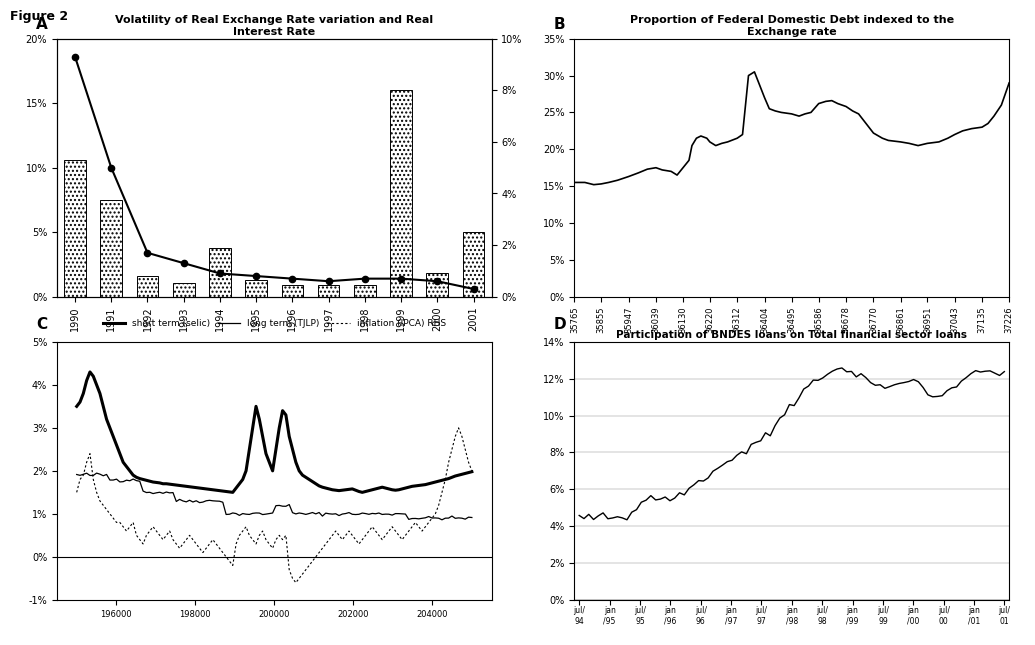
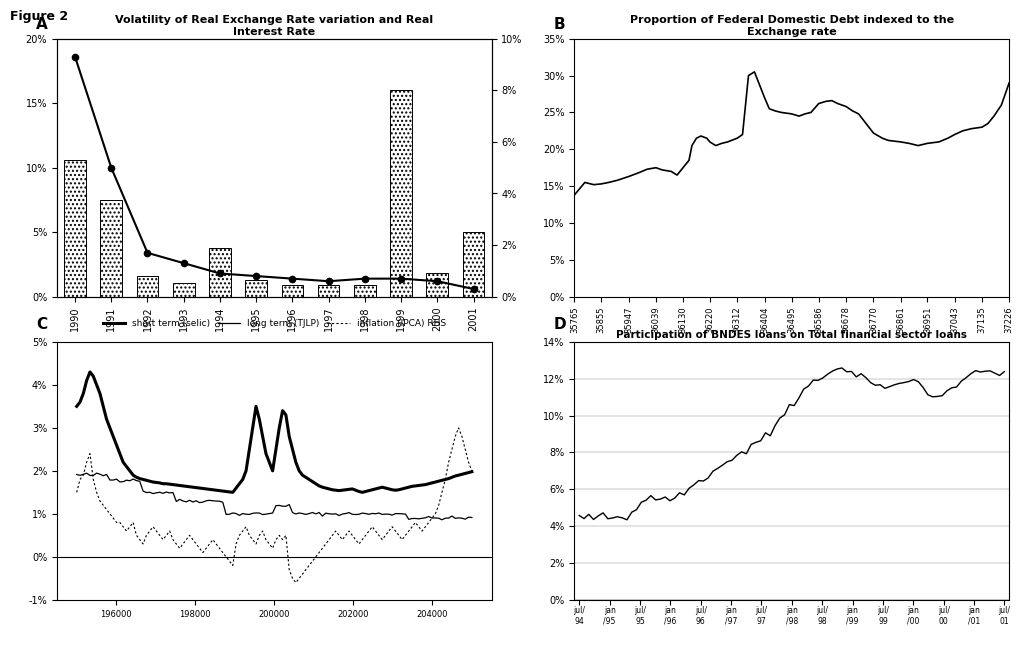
35765: 15.5% -> 13.8%
